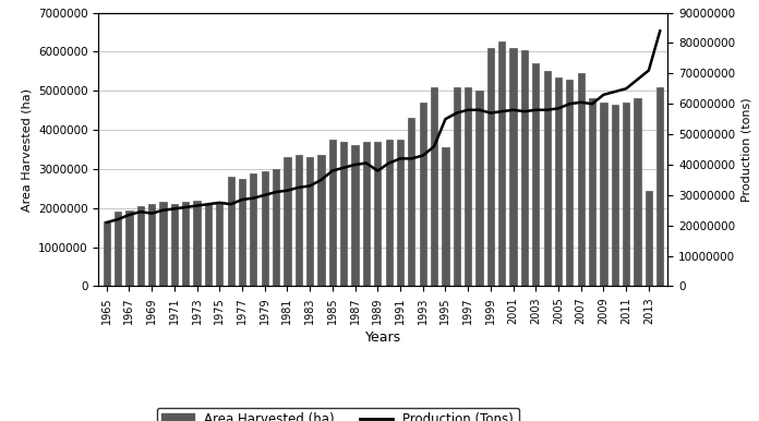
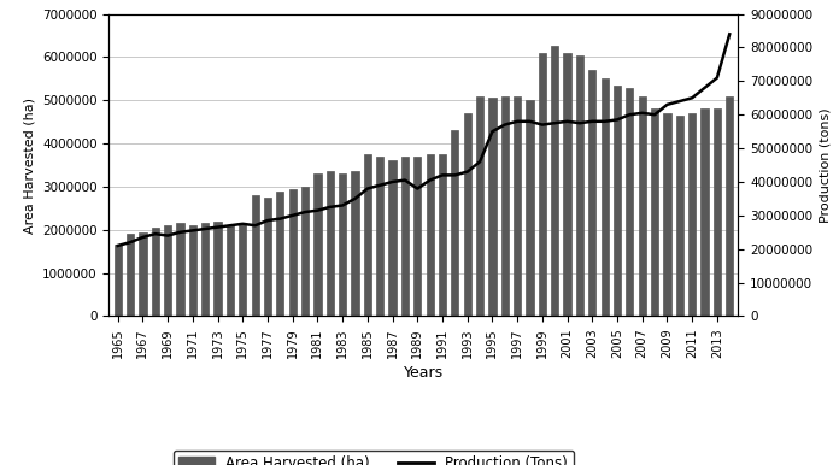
Area Harvested (ha)/1995: 3550000 -> 5050000
Area Harvested (ha)/2007: 5450000 -> 5100000
Area Harvested (ha)/2013: 2450000 -> 4800000
